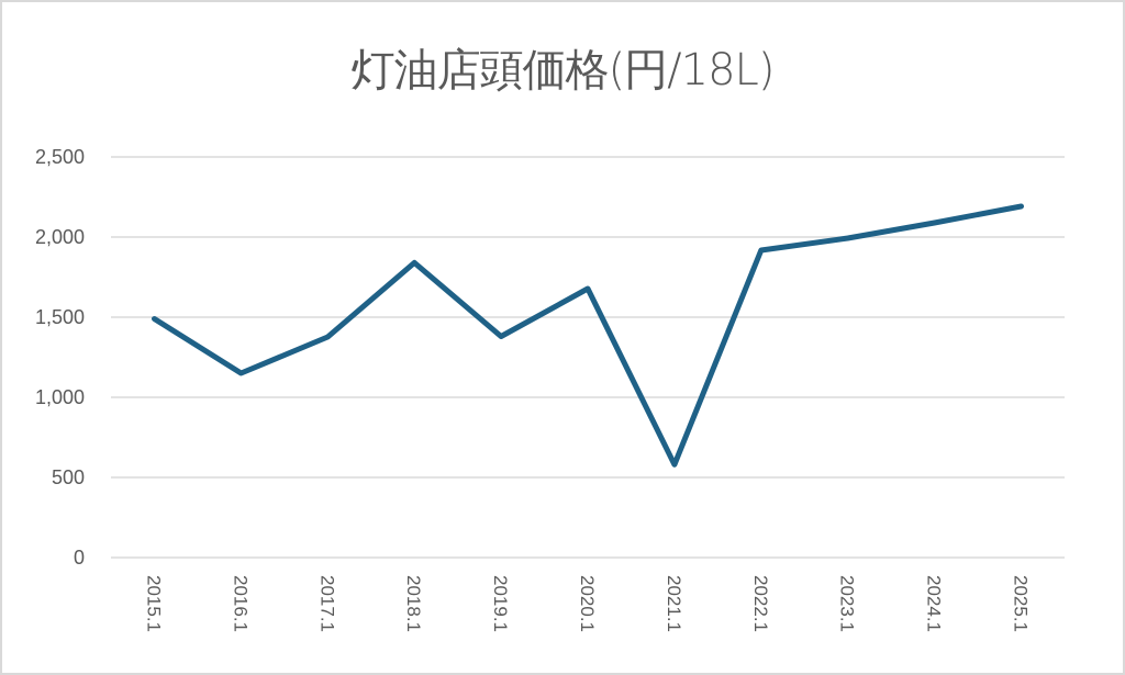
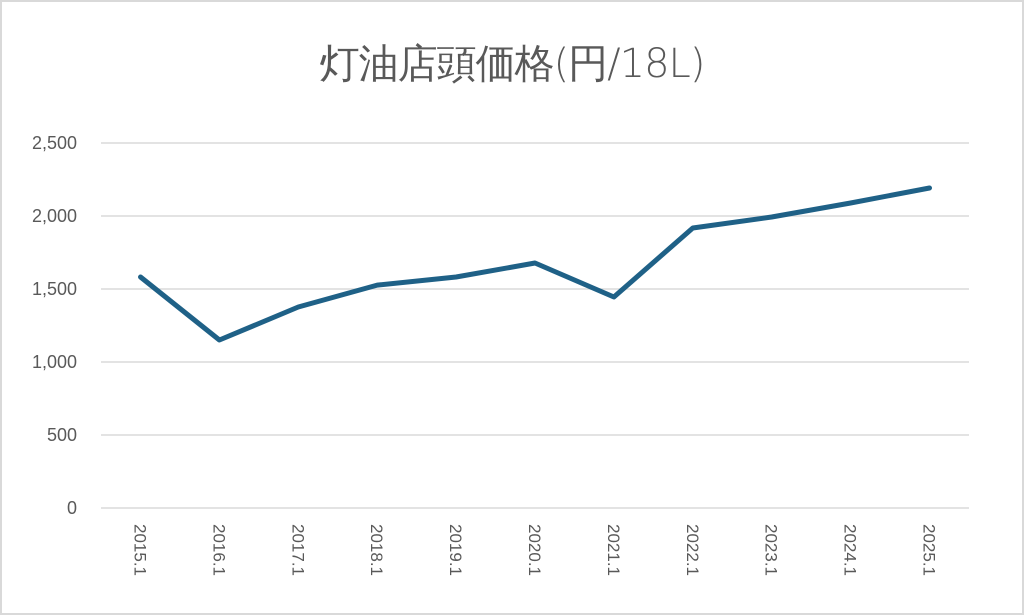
2015.1: 1490 -> 1580
2018.1: 1840 -> 1530
2019.1: 1380 -> 1580
2021.1: 580 -> 1440
